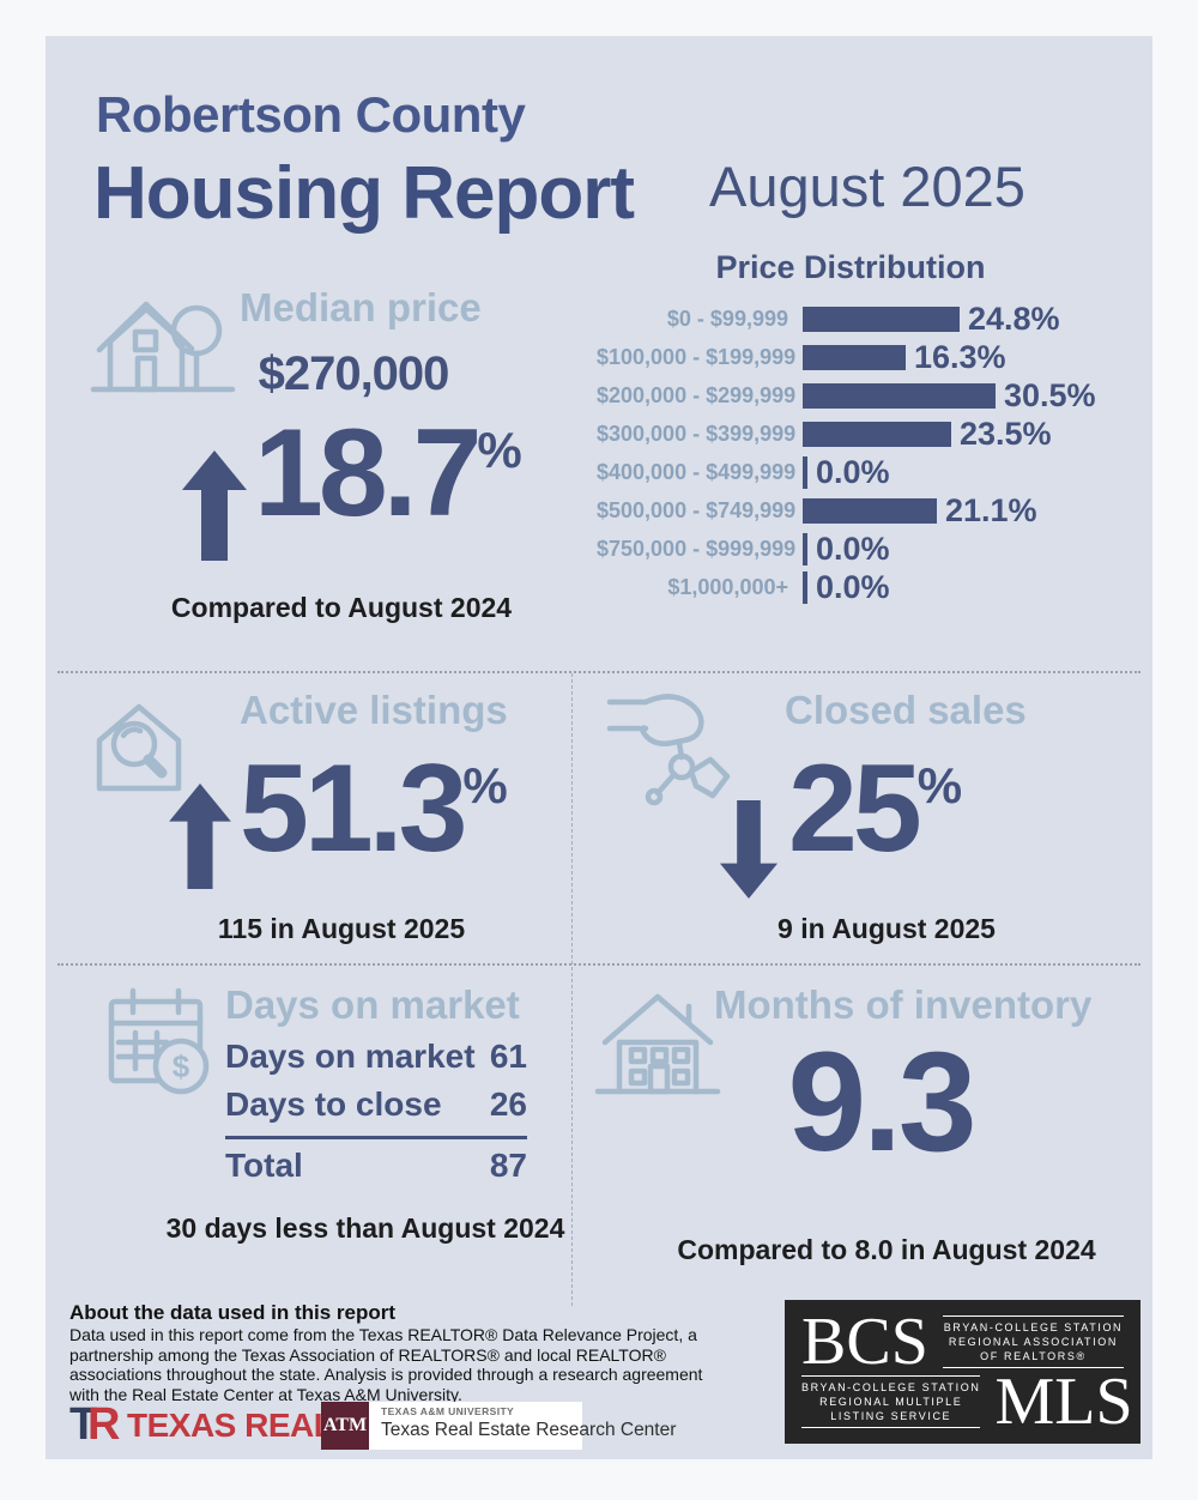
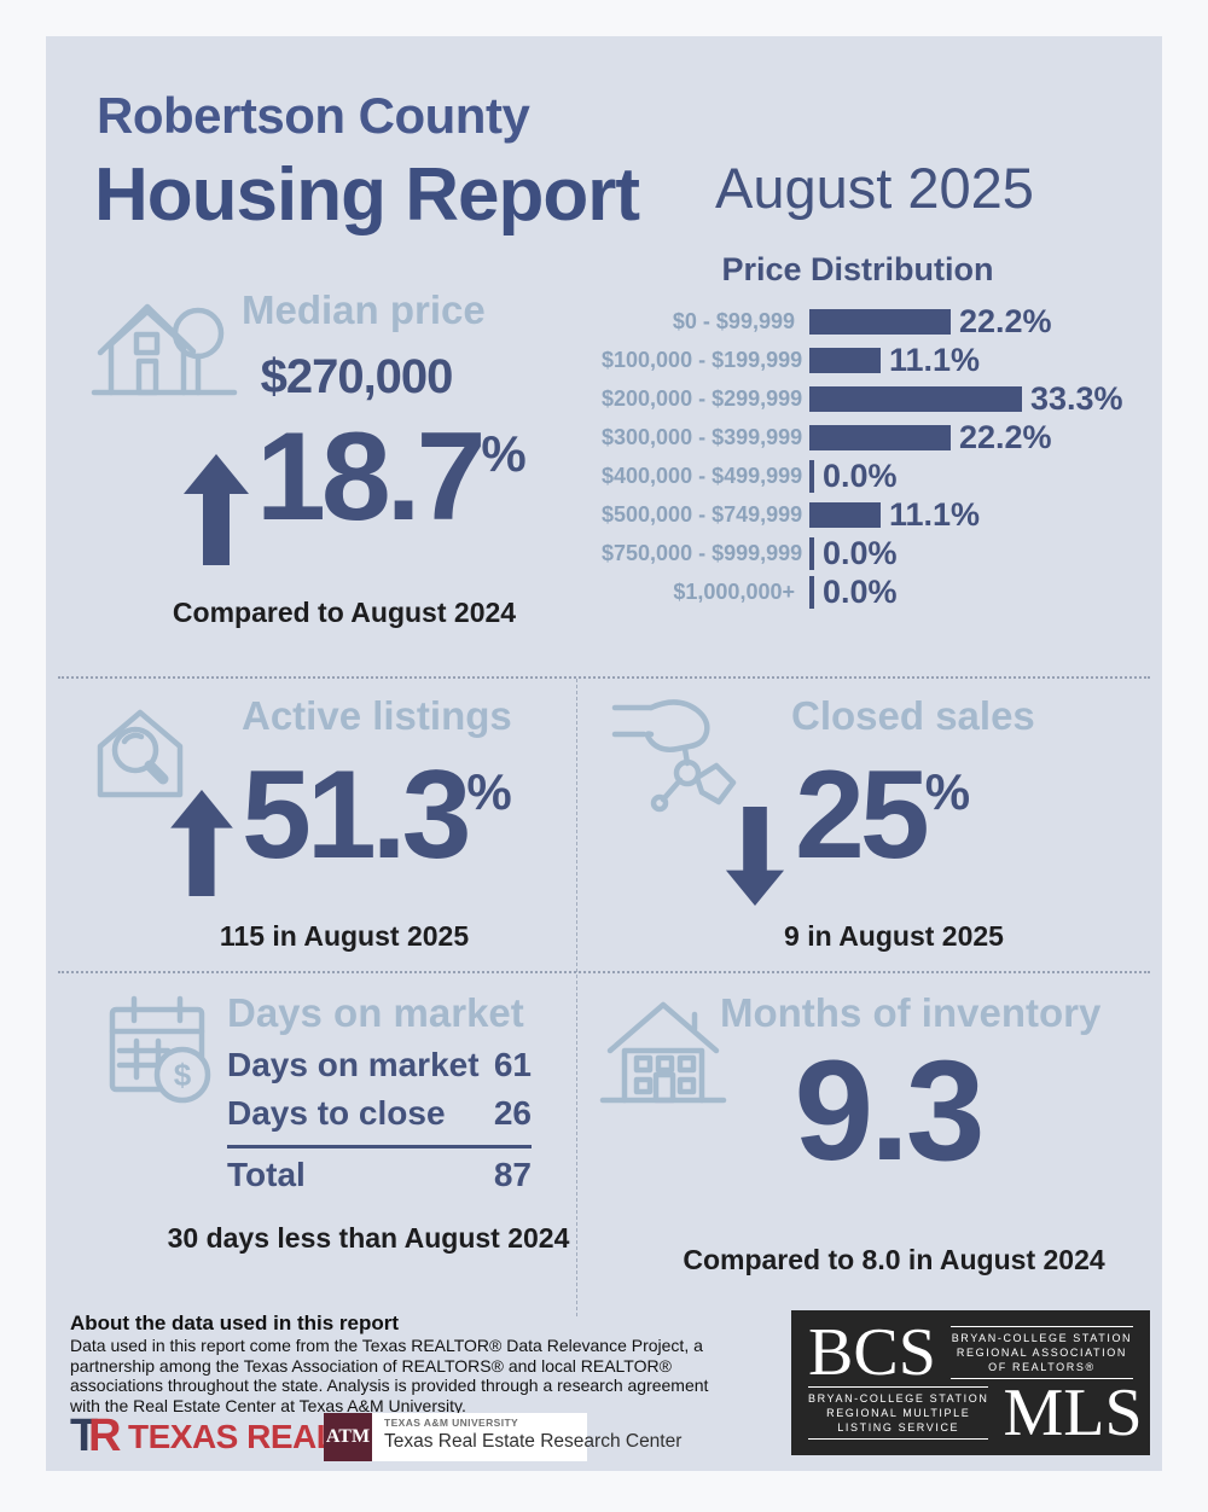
$0 - $99,999: 24.8% -> 22.2%
$100,000 - $199,999: 16.3% -> 11.1%
$200,000 - $299,999: 30.5% -> 33.3%
$300,000 - $399,999: 23.5% -> 22.2%
$500,000 - $749,999: 21.1% -> 11.1%
